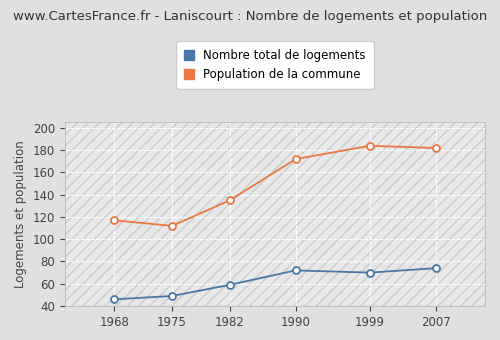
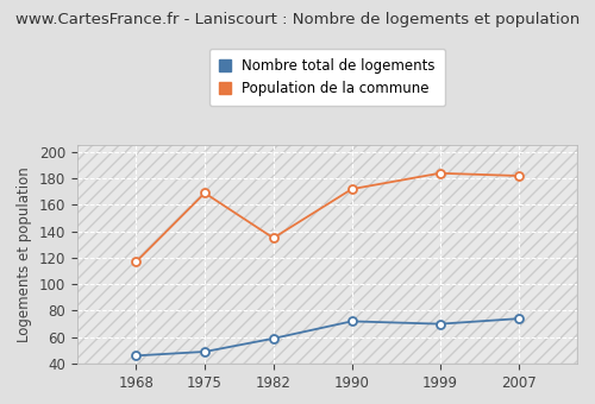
Population de la commune/1975: 112 -> 169
